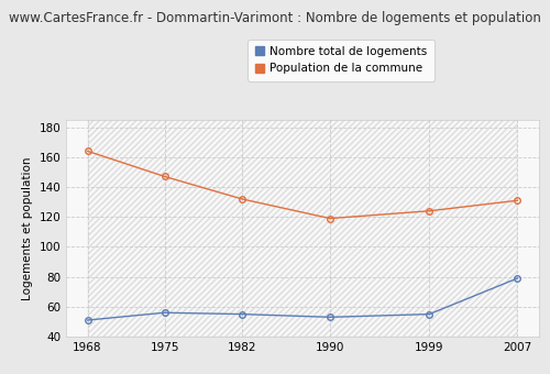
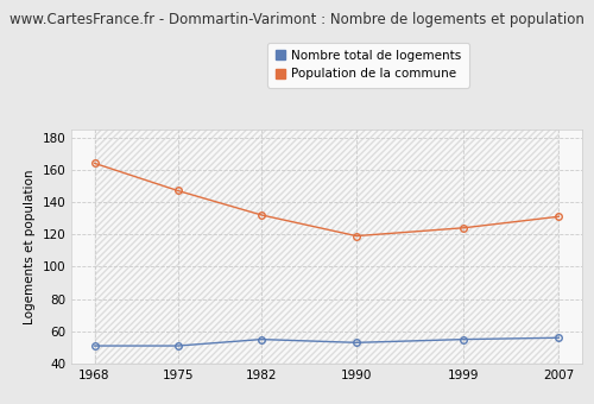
Nombre total de logements/1975: 56 -> 51
Nombre total de logements/2007: 79 -> 56
